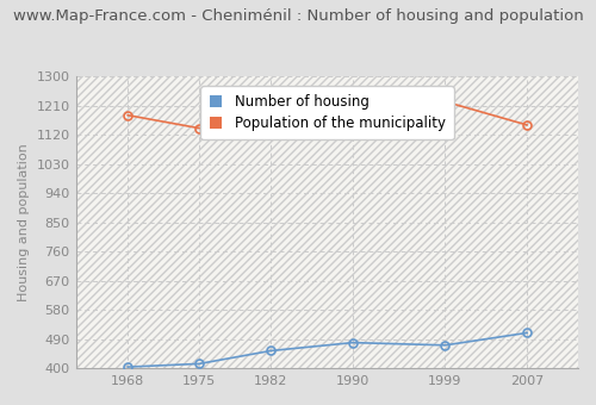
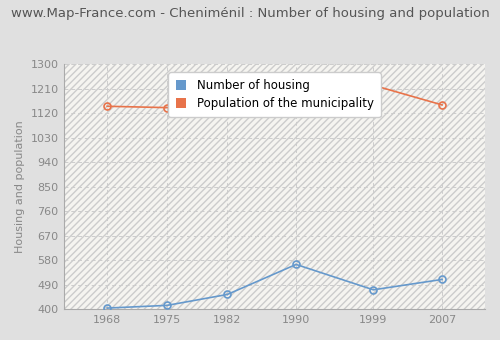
Population of the municipality/1968: 1180 -> 1145
Number of housing/1990: 480 -> 565
